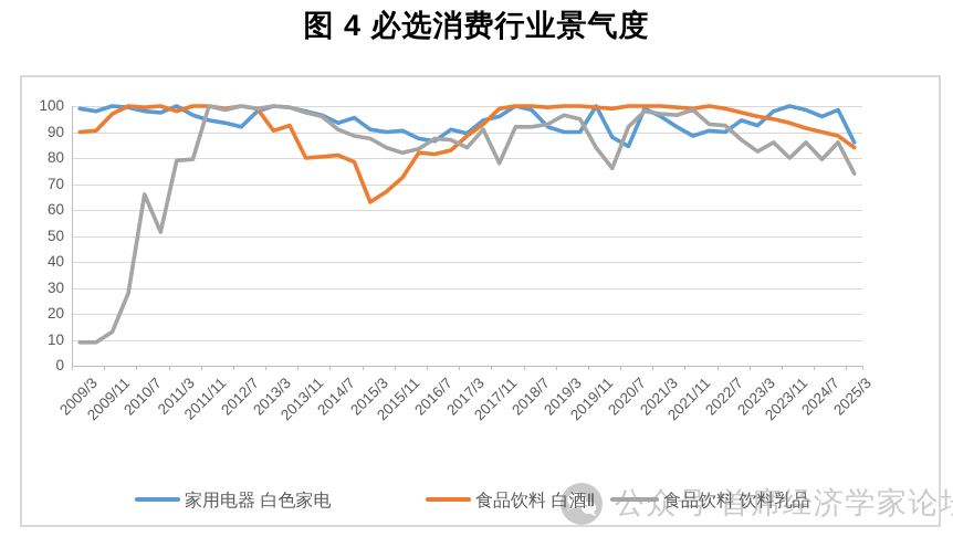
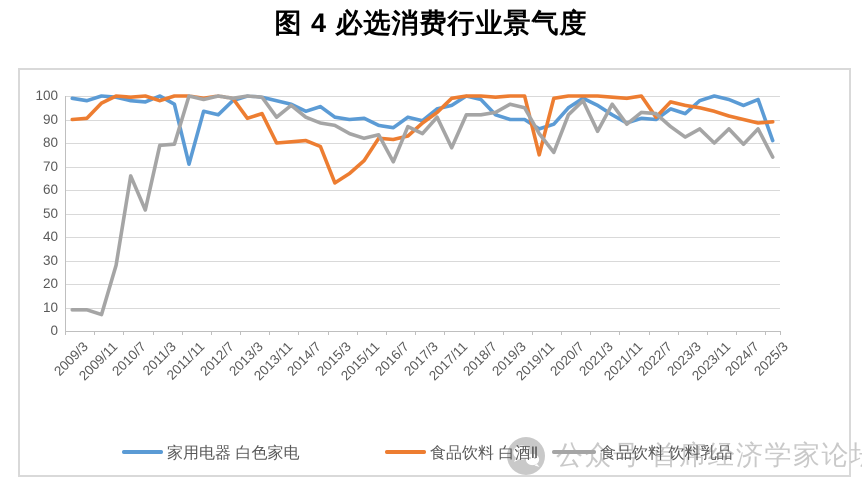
食品饮料 饮料乳品/2009/11: 13 -> 7
家用电器 白色家电/2011/11: 94 -> 71
食品饮料 饮料乳品/2013/11: 98 -> 91
食品饮料 饮料乳品/2016/7: 88 -> 72
家用电器 白色家电/2019/11: 100 -> 86
食品饮料 白酒Ⅱ/2019/11: 100 -> 75
家用电器 白色家电/2020/7: 84 -> 95
食品饮料 饮料乳品/2021/3: 97 -> 85
食品饮料 饮料乳品/2021/11: 98 -> 88
食品饮料 白酒Ⅱ/2022/7: 99 -> 91
家用电器 白色家电/2025/3: 86 -> 81
食品饮料 白酒Ⅱ/2025/3: 84 -> 89
